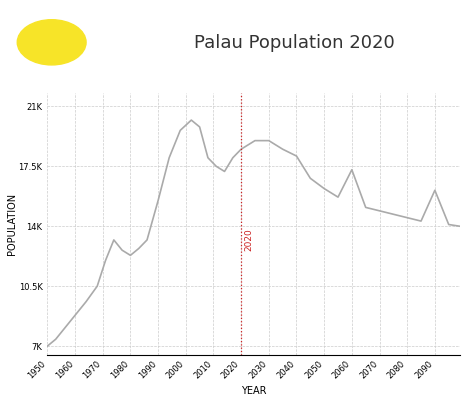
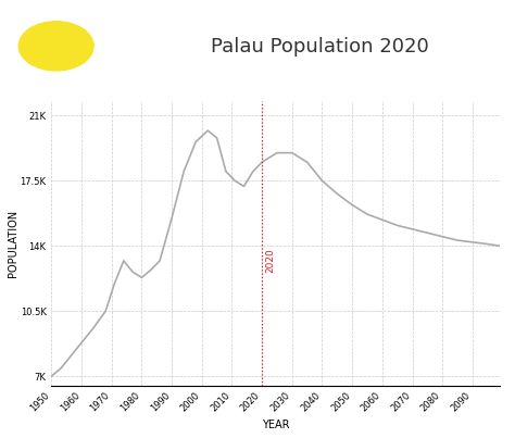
2040: 18.1K -> 17.5K
2060: 17.3K -> 15.4K
2090: 16.1K -> 14.2K
